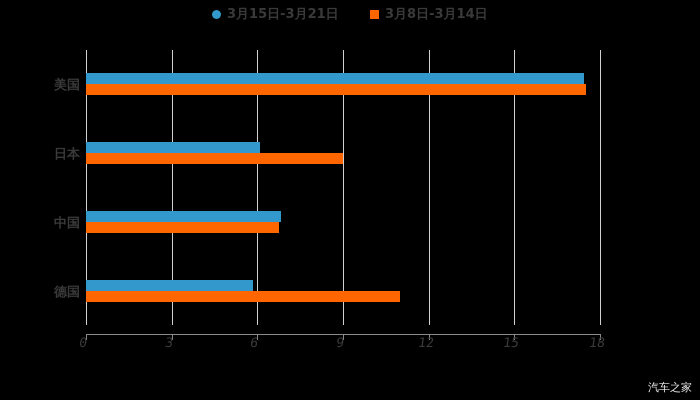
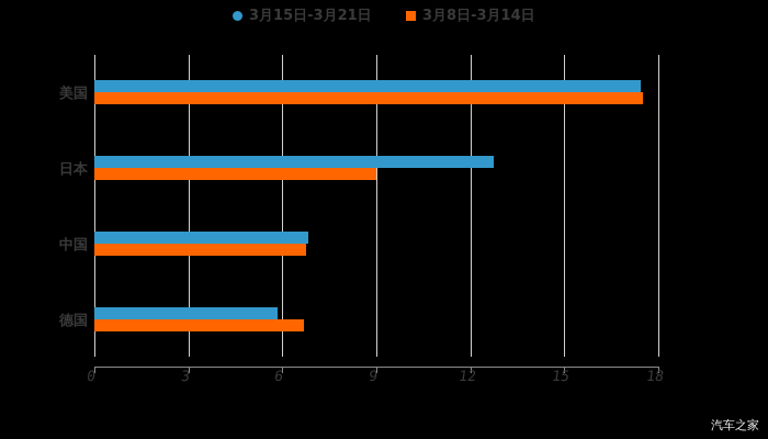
3月15日-3月21日/日本: 6.1 -> 12.8
3月8日-3月14日/德国: 11.0 -> 6.7
